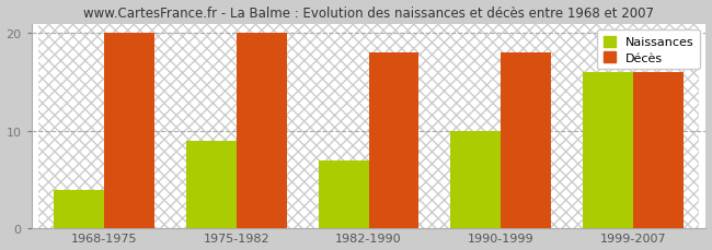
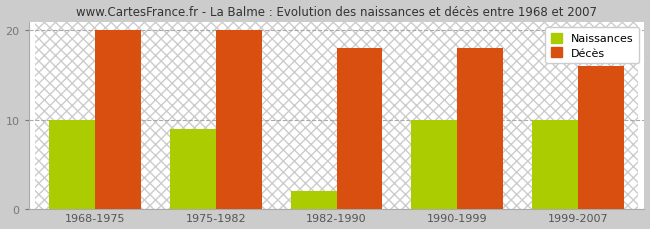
Naissances/1968-1975: 4 -> 10
Naissances/1982-1990: 7 -> 2
Naissances/1999-2007: 16 -> 10
